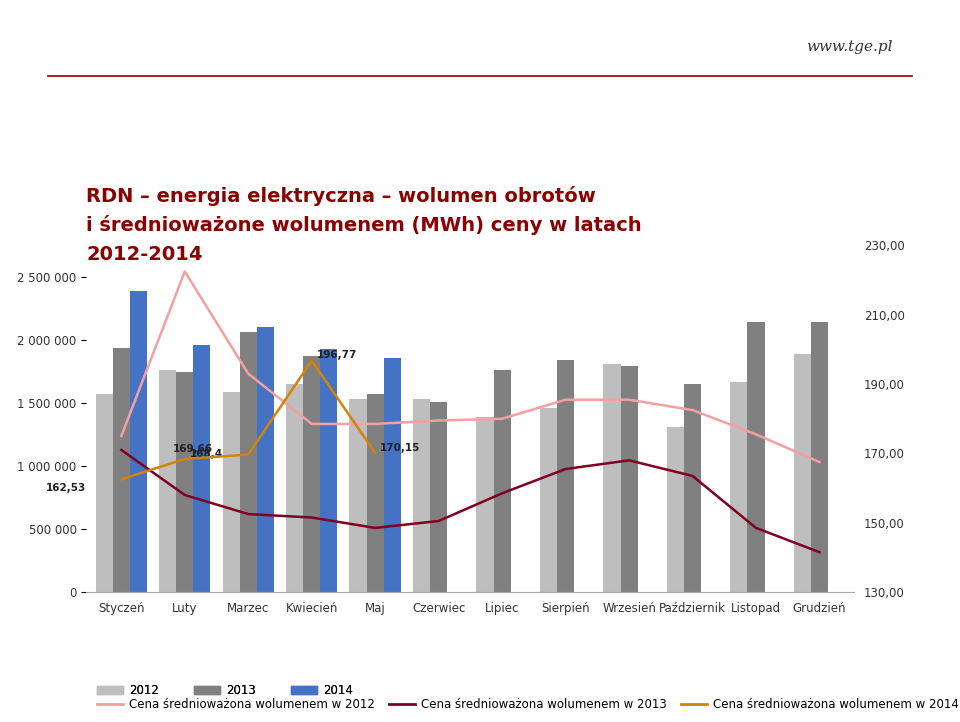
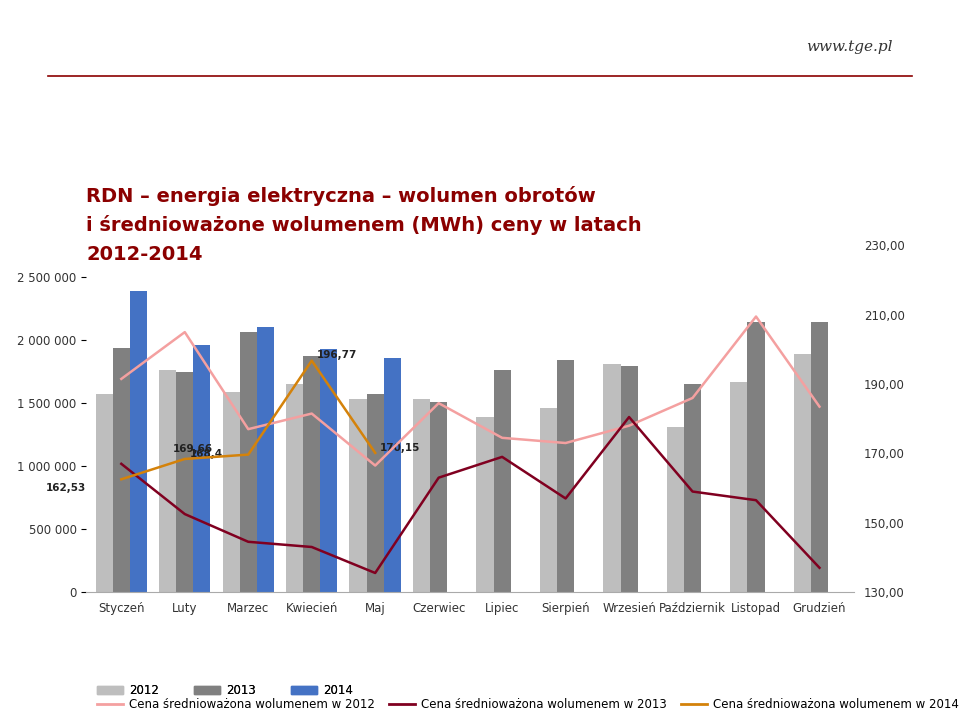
Cena średnioważona wolumenem w 2012/Styczeń: 175,0 -> 191,5
Cena średnioważona wolumenem w 2013/Styczeń: 171,0 -> 167,0
Cena średnioważona wolumenem w 2012/Luty: 222,5 -> 205,0
Cena średnioważona wolumenem w 2013/Luty: 158,0 -> 152,5
Cena średnioważona wolumenem w 2012/Marzec: 193,0 -> 177,0
Cena średnioważona wolumenem w 2013/Marzec: 152,5 -> 144,5
Cena średnioważona wolumenem w 2012/Kwiecień: 178,5 -> 181,5
Cena średnioważona wolumenem w 2013/Kwiecień: 151,5 -> 143,0
Cena średnioważona wolumenem w 2012/Maj: 178,5 -> 166,5
Cena średnioważona wolumenem w 2013/Maj: 148,5 -> 135,5
Cena średnioważona wolumenem w 2012/Czerwiec: 179,5 -> 184,5
Cena średnioważona wolumenem w 2013/Czerwiec: 150,5 -> 163,0
Cena średnioważona wolumenem w 2012/Lipiec: 180,0 -> 174,5
Cena średnioważona wolumenem w 2013/Lipiec: 158,5 -> 169,0
Cena średnioważona wolumenem w 2012/Sierpień: 185,5 -> 173,0
Cena średnioważona wolumenem w 2013/Sierpień: 165,5 -> 157,0
Cena średnioważona wolumenem w 2012/Wrzesień: 185,5 -> 178,0
Cena średnioważona wolumenem w 2013/Wrzesień: 168,0 -> 180,5
Cena średnioważona wolumenem w 2012/Październik: 182,5 -> 186,0
Cena średnioważona wolumenem w 2013/Październik: 163,5 -> 159,0
Cena średnioważona wolumenem w 2012/Listopad: 175,5 -> 209,5
Cena średnioważona wolumenem w 2013/Listopad: 148,5 -> 156,5
Cena średnioważona wolumenem w 2012/Grudzień: 167,5 -> 183,5
Cena średnioważona wolumenem w 2013/Grudzień: 141,5 -> 137,0
